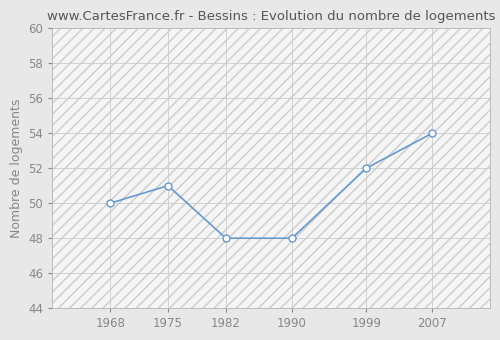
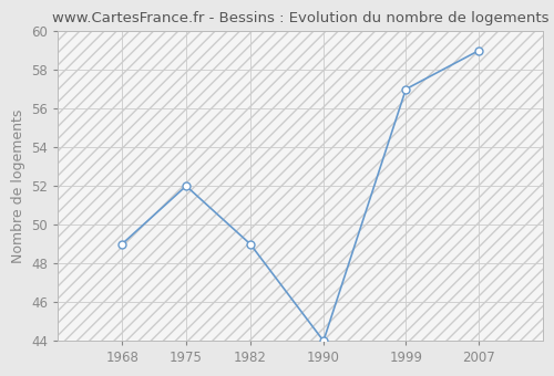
1968: 50 -> 49
1975: 51 -> 52
1982: 48 -> 49
1990: 48 -> 44
1999: 52 -> 57
2007: 54 -> 59
